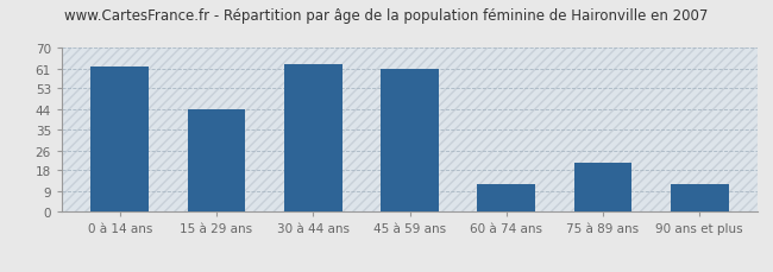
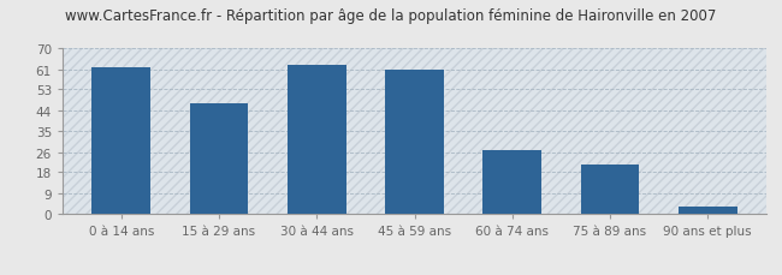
15 à 29 ans: 44 -> 47
60 à 74 ans: 12 -> 27
90 ans et plus: 12 -> 3
